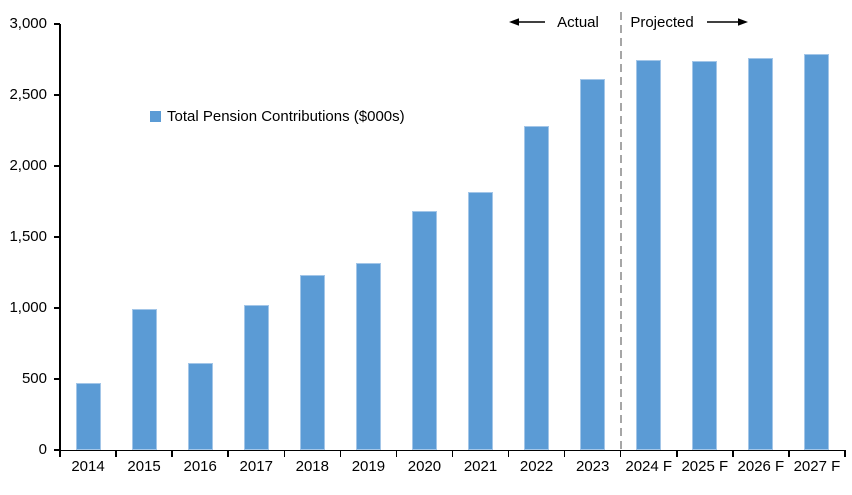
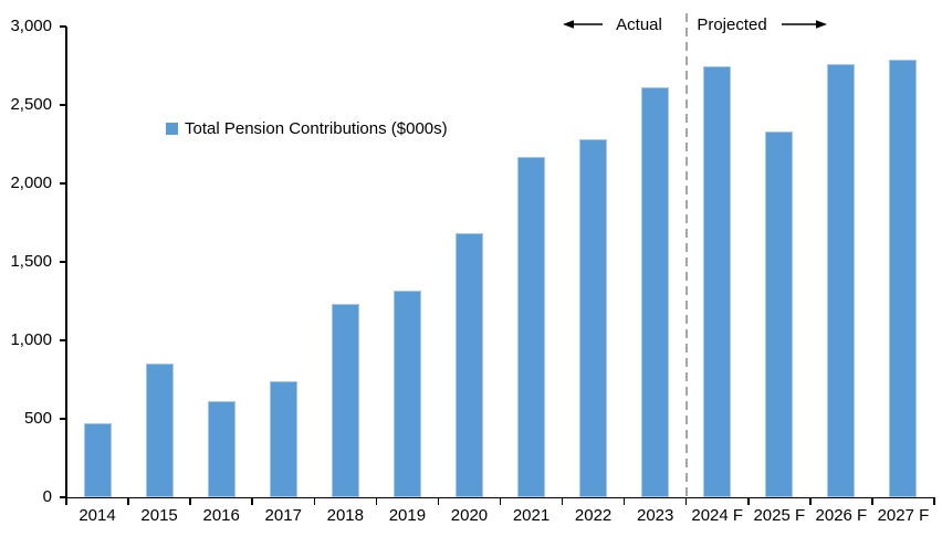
2015: 990 -> 850
2017: 1020 -> 740
2021: 1820 -> 2170
2025 F: 2740 -> 2330
